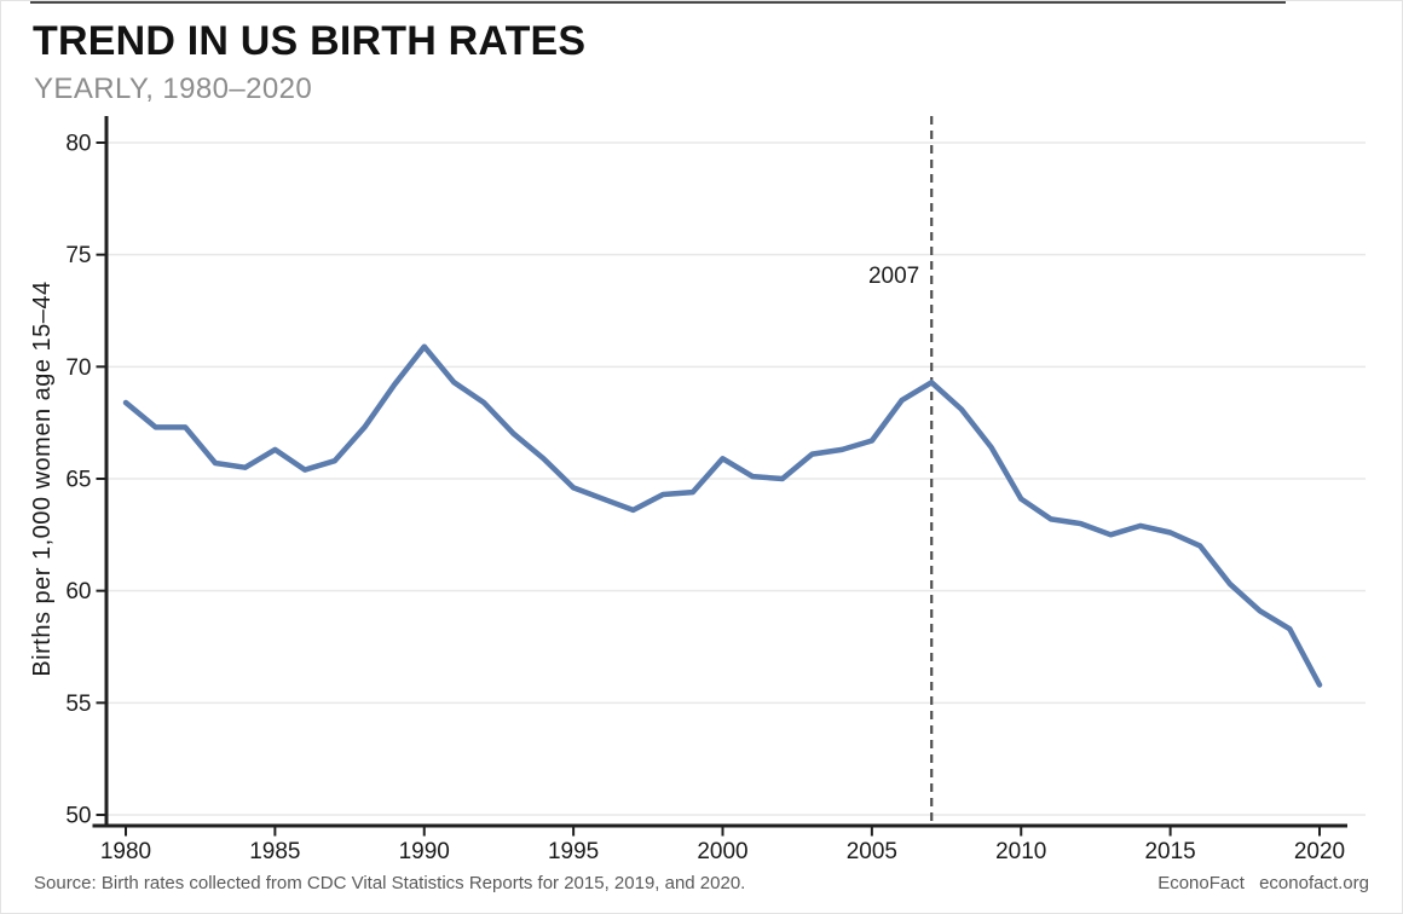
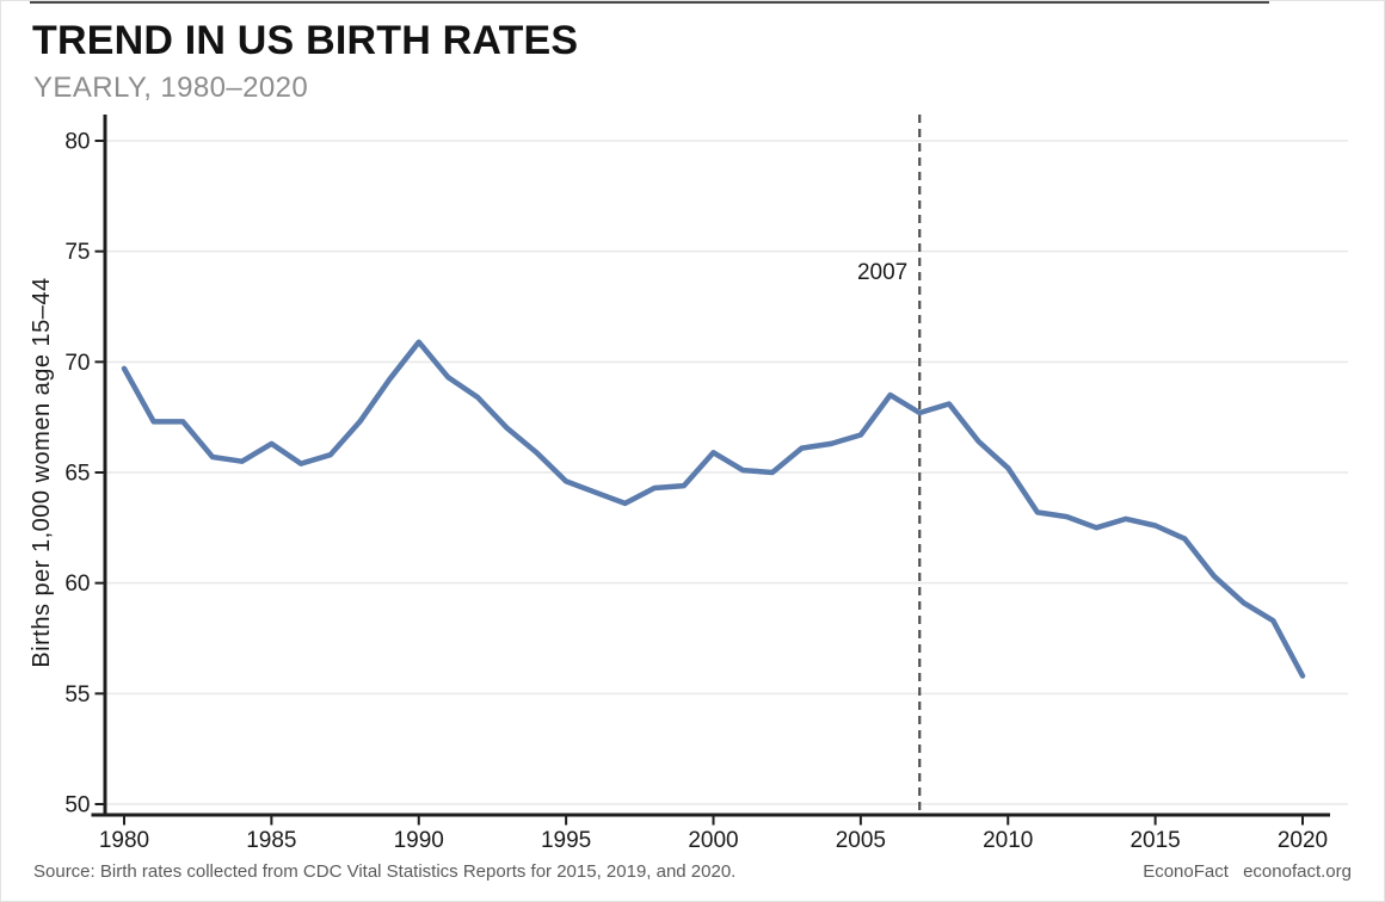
1980: 68.4 -> 69.7
2007: 69.3 -> 67.7
2010: 64.1 -> 65.2
